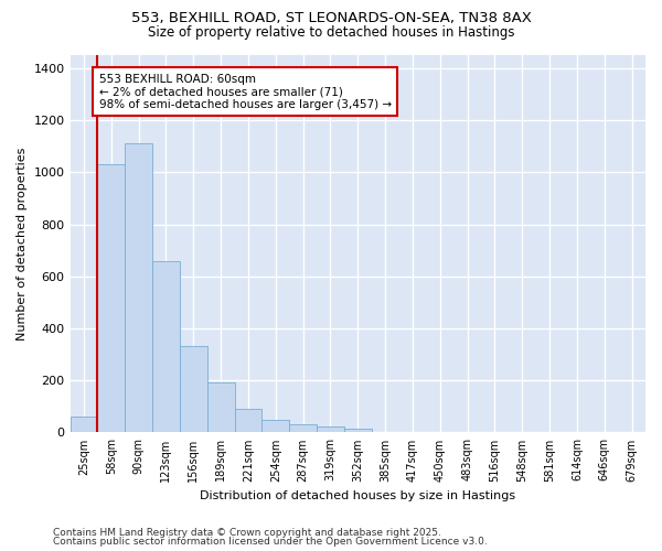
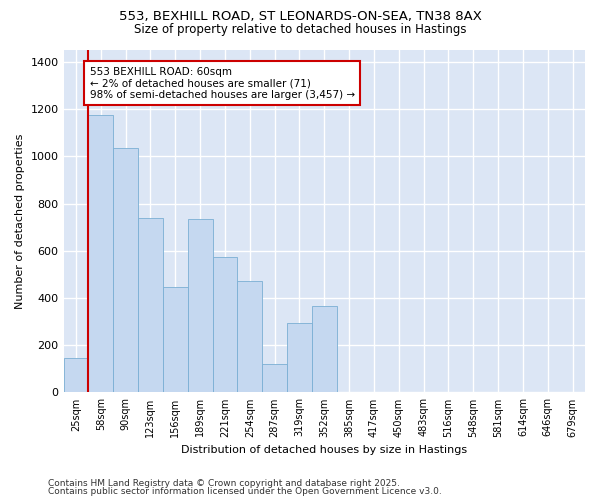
25sqm: 62 -> 145
58sqm: 1030 -> 1175
90sqm: 1110 -> 1035
123sqm: 660 -> 740
156sqm: 330 -> 445
189sqm: 193 -> 735
221sqm: 90 -> 575
254sqm: 47 -> 470
287sqm: 30 -> 120
319sqm: 22 -> 295
352sqm: 15 -> 365
